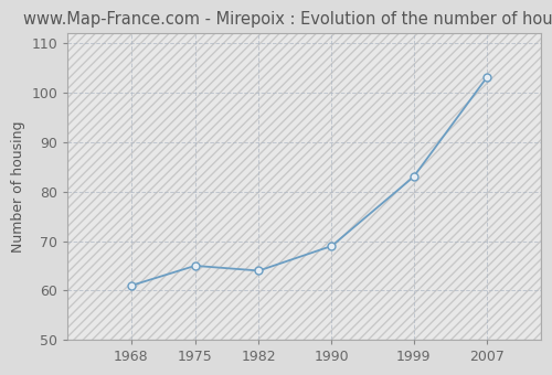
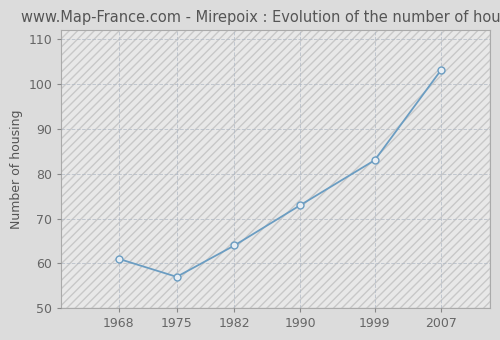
1975: 65 -> 57
1990: 69 -> 73
